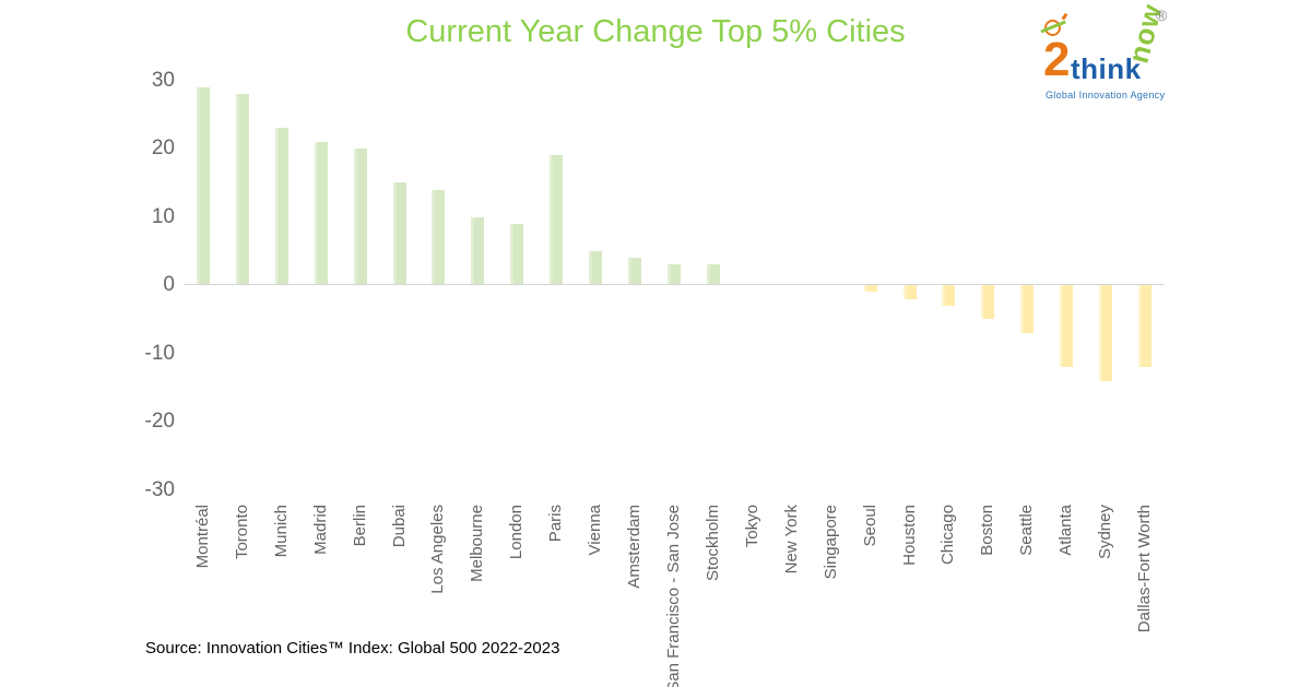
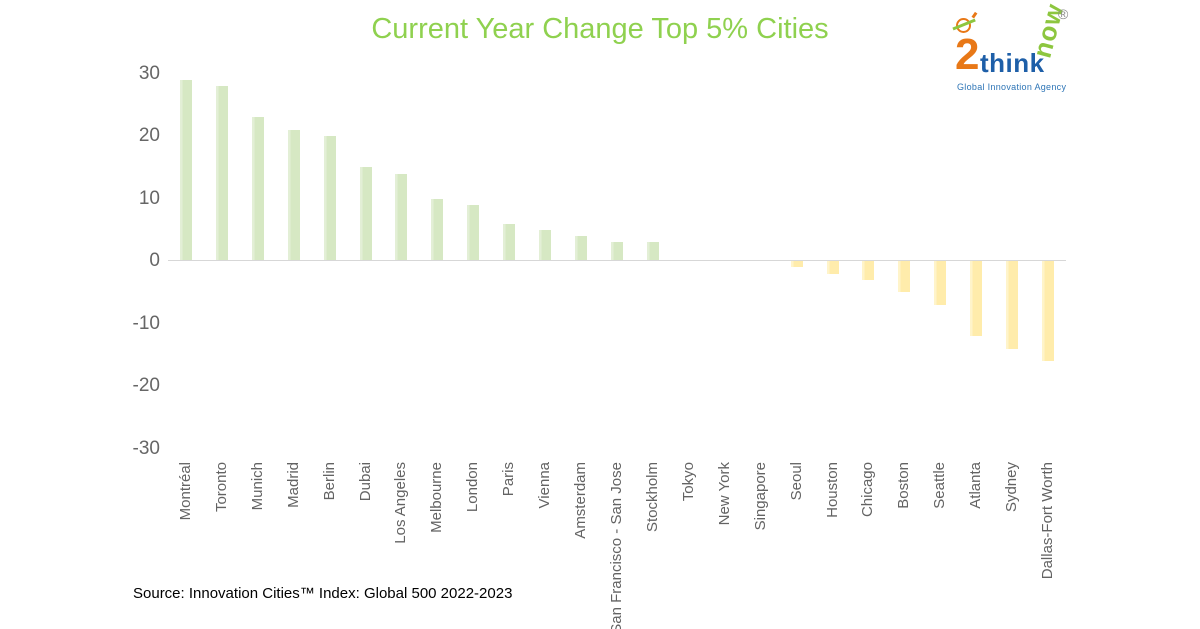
Paris: 19 -> 6
Dallas-Fort Worth: -12 -> -16
